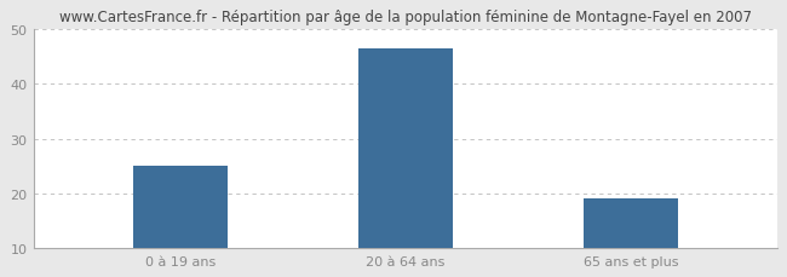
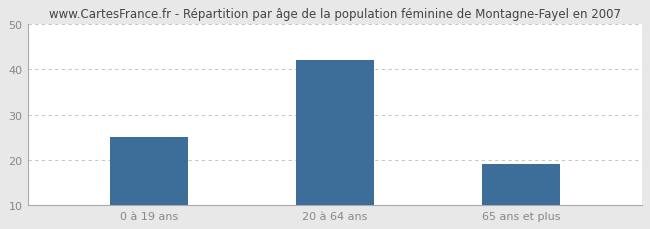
20 à 64 ans: 46.5 -> 42.0
